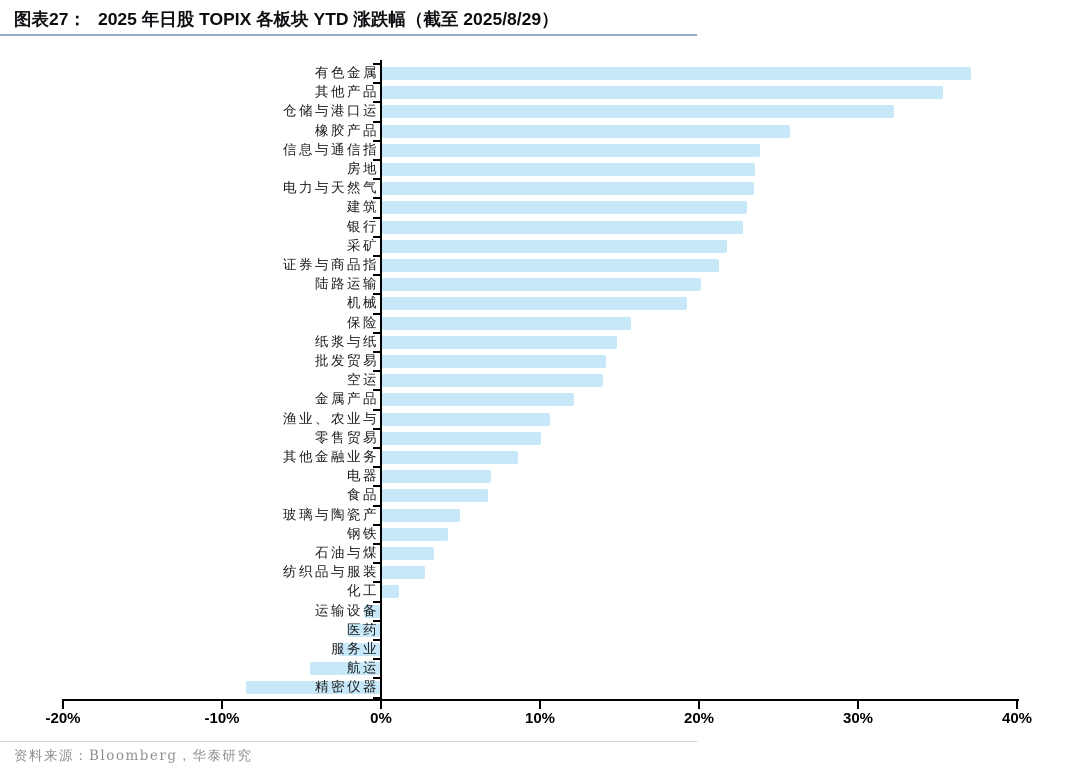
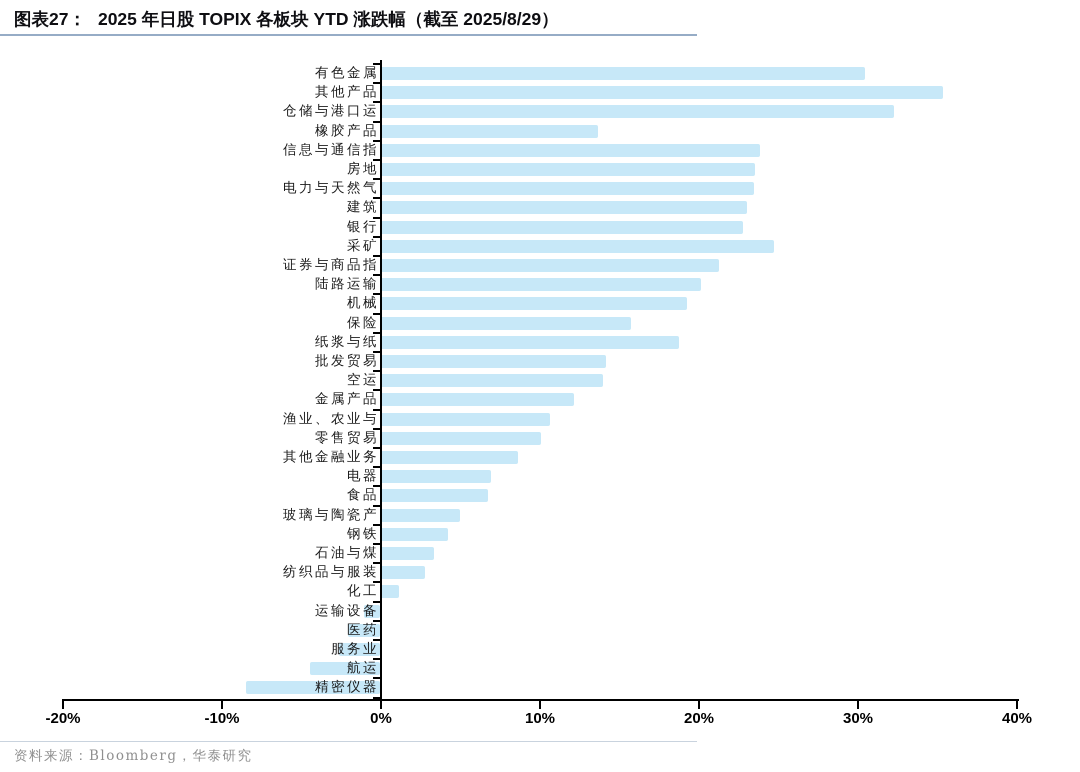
有色金属: 37.2% -> 30.5%
橡胶产品: 25.8% -> 13.7%
采矿: 21.8% -> 24.8%
纸浆与纸: 14.9% -> 18.8%
